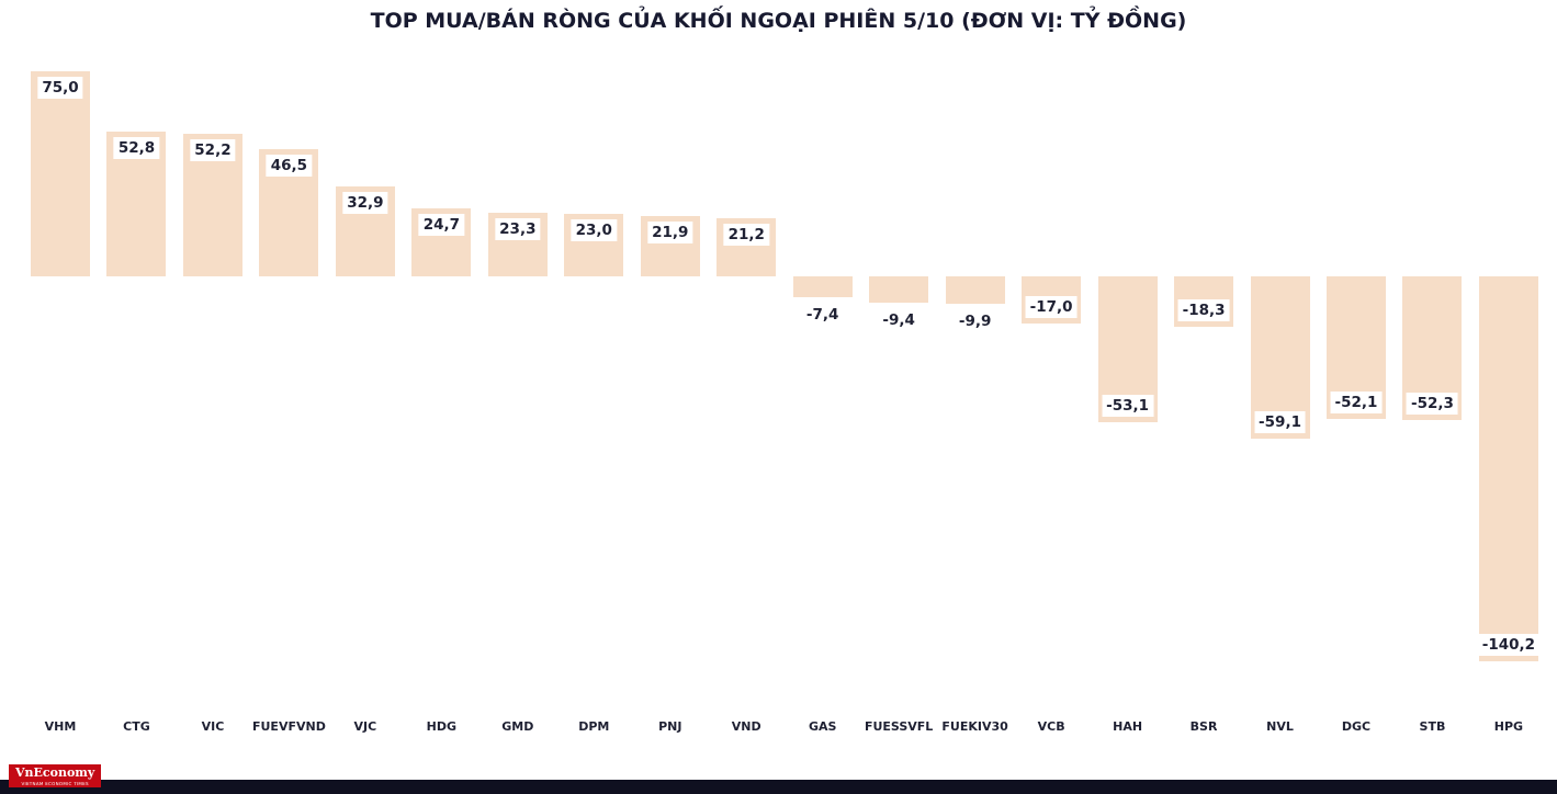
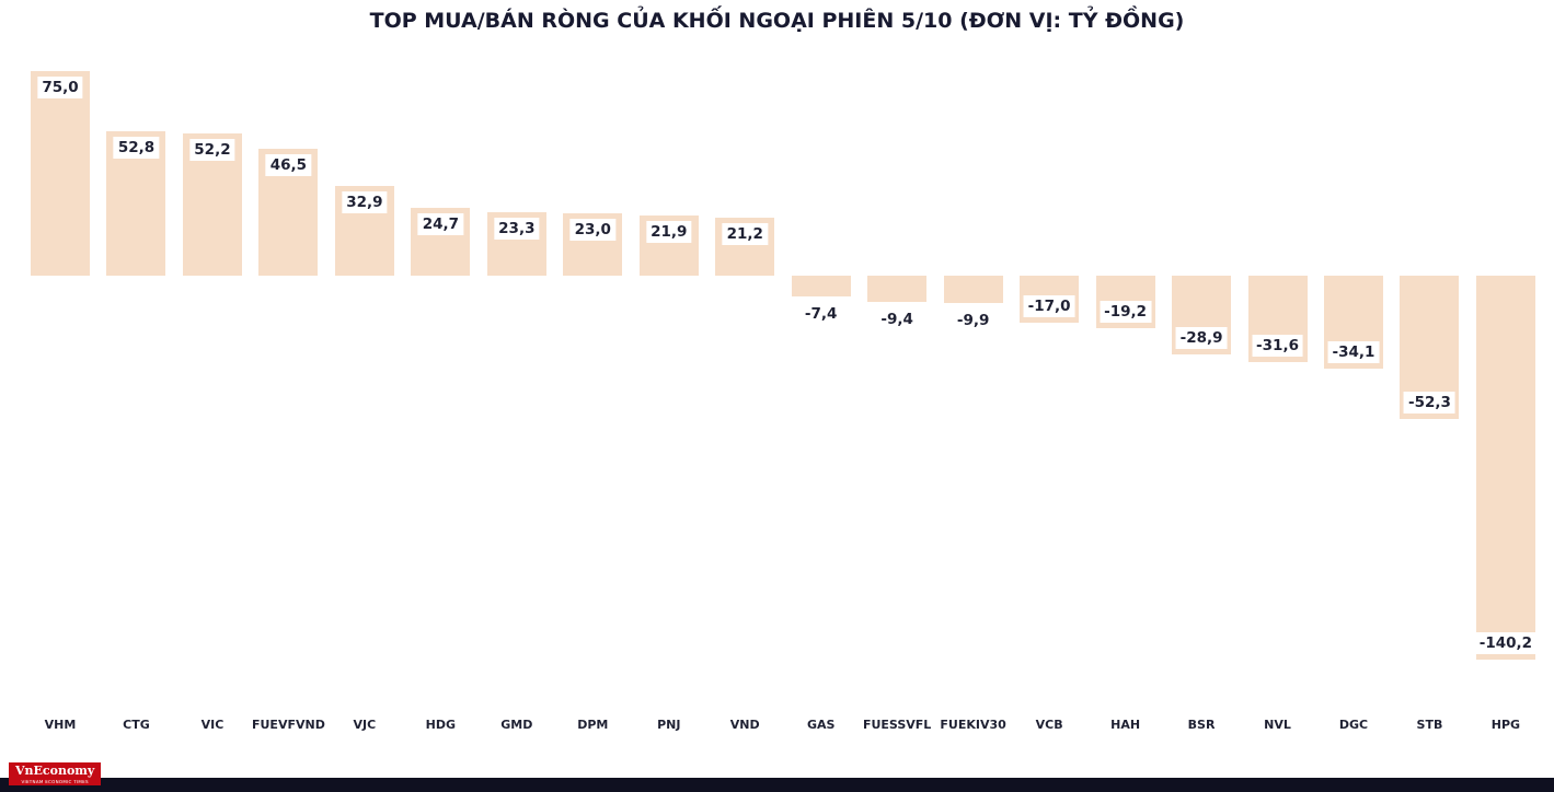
HAH: -53,1 -> -19,2
BSR: -18,3 -> -28,9
NVL: -59,1 -> -31,6
DGC: -52,1 -> -34,1
